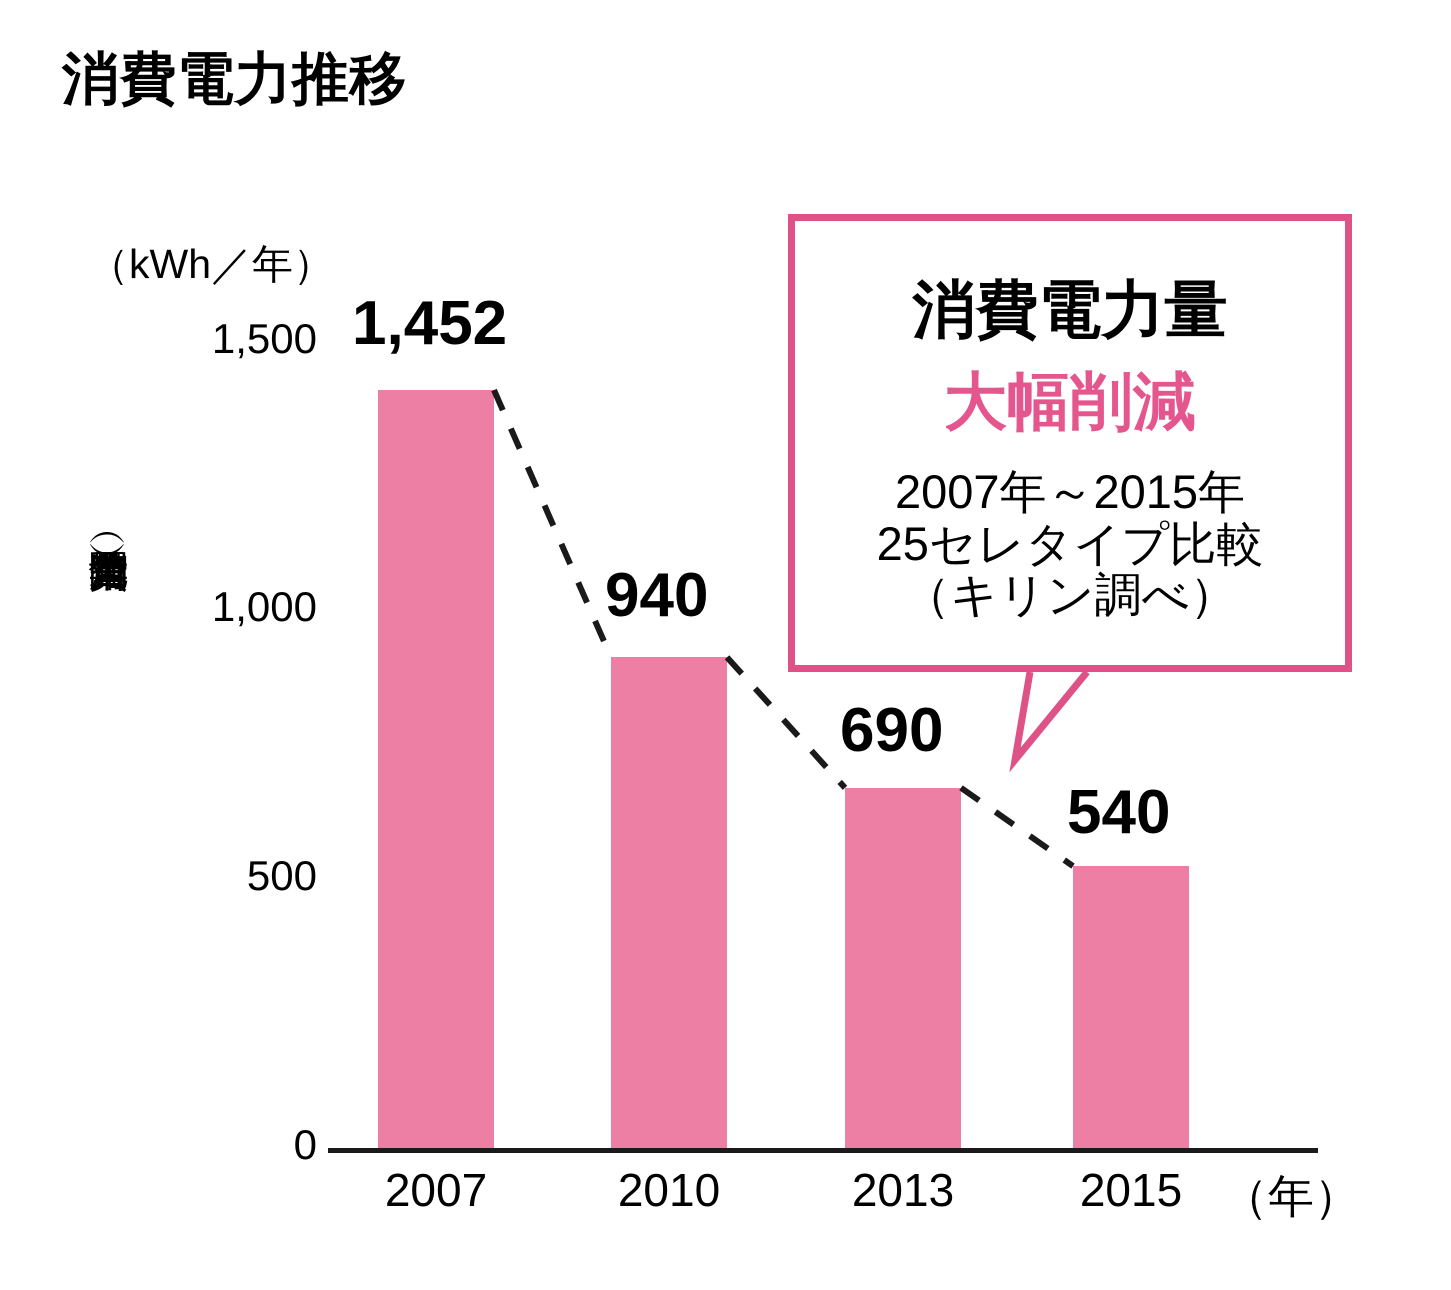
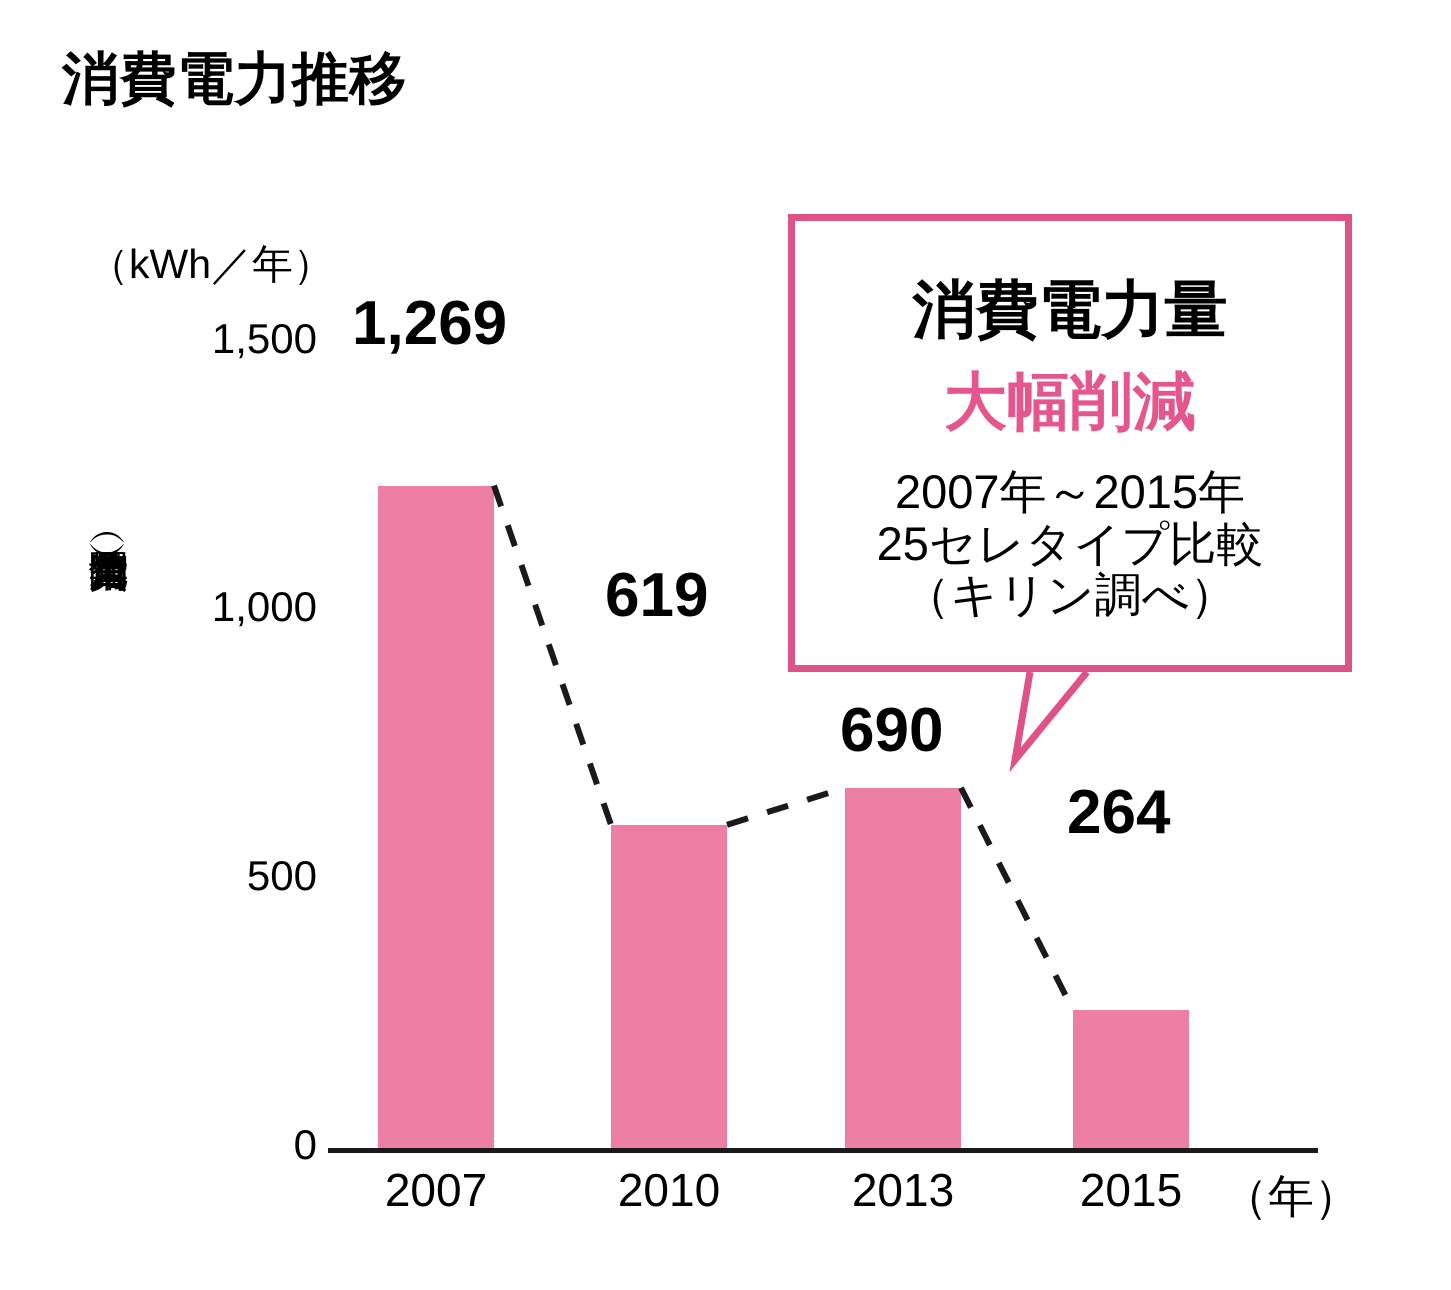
2007: 1,452 -> 1,269
2010: 940 -> 619
2015: 540 -> 264
